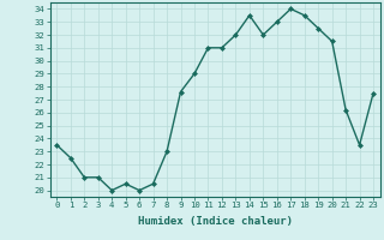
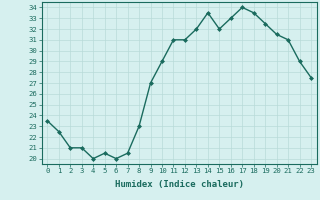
9: 27.6 -> 27.0
21: 26.2 -> 31.0
22: 23.5 -> 29.0
